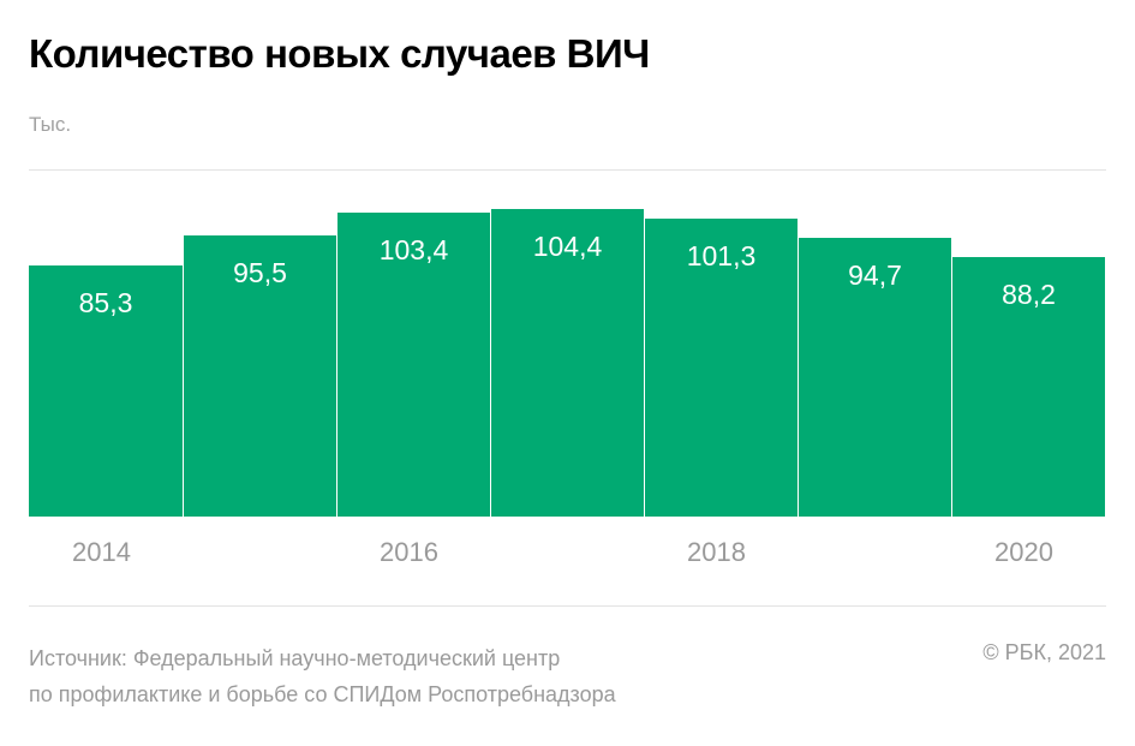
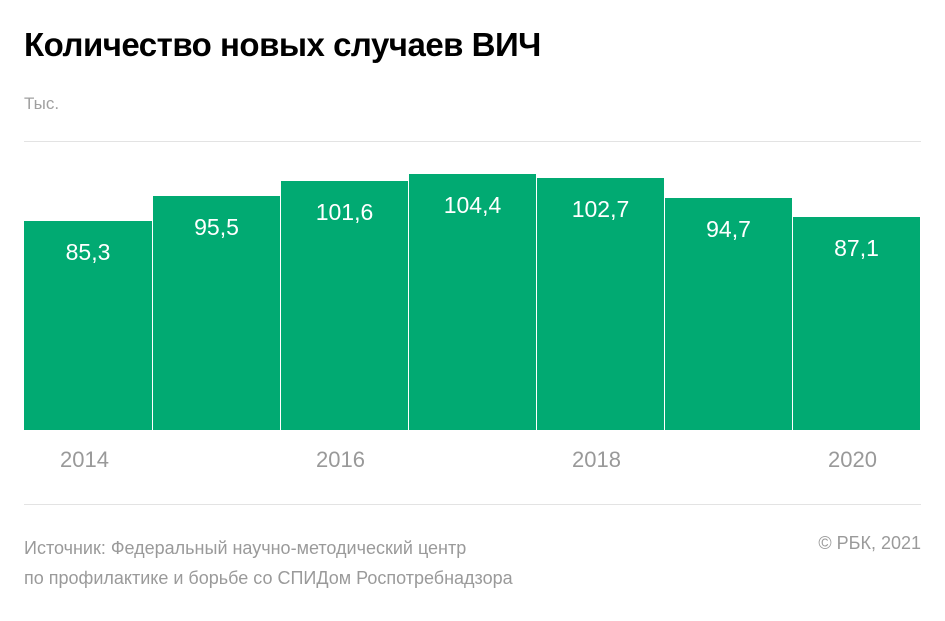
2016: 103,4 -> 101,6
2018: 101,3 -> 102,7
2020: 88,2 -> 87,1
